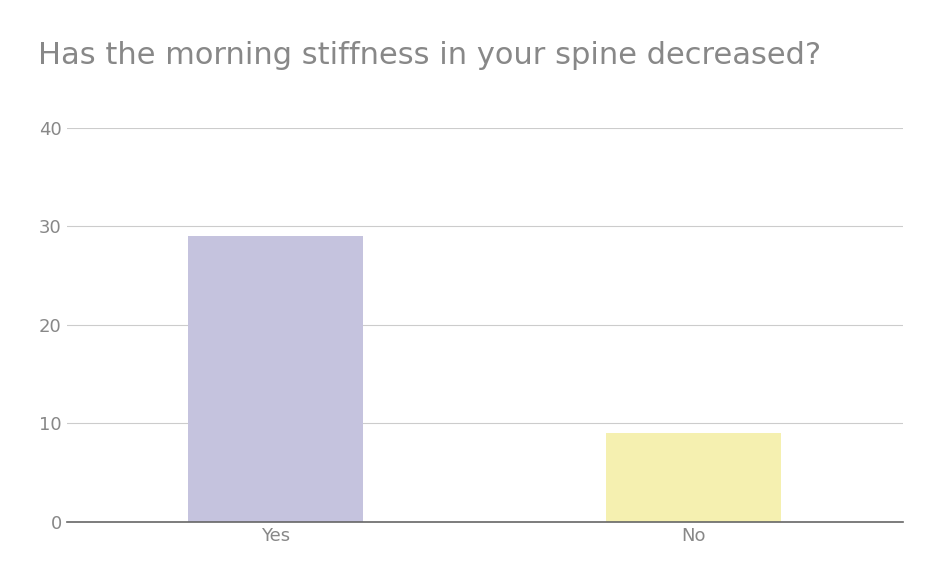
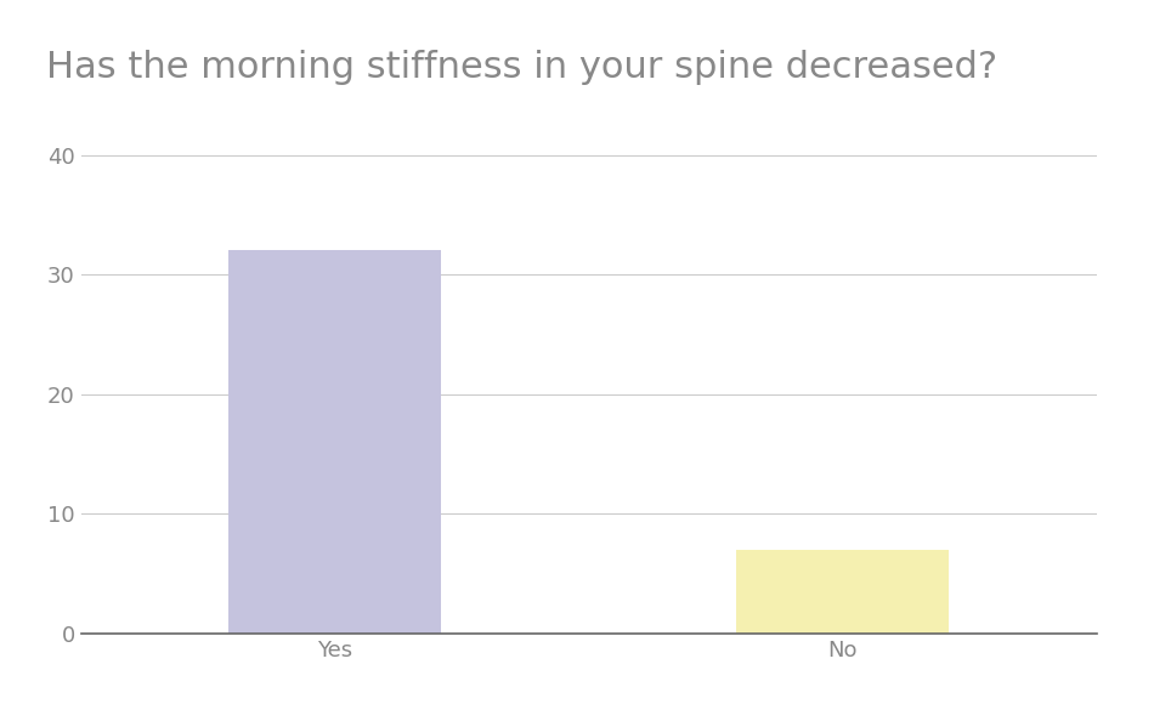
Yes: 29 -> 32
No: 9 -> 7
